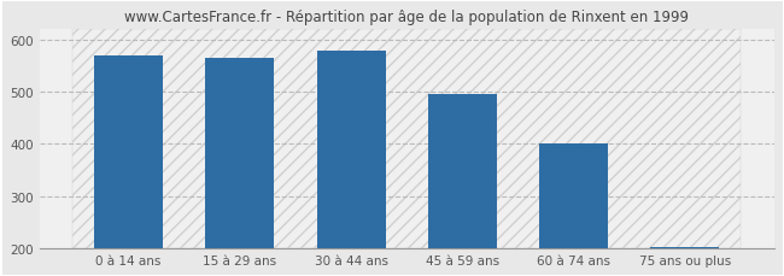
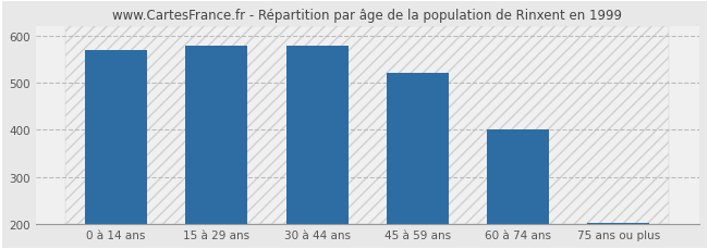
15 à 29 ans: 565 -> 580
45 à 59 ans: 495 -> 520
